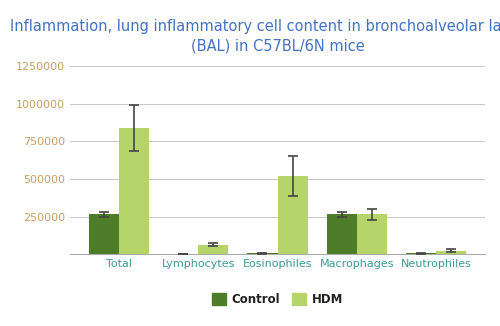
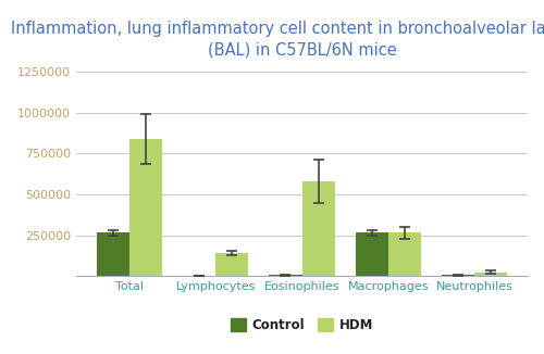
HDM/Lymphocytes: 60000 -> 140000
HDM/Eosinophiles: 520000 -> 580000
